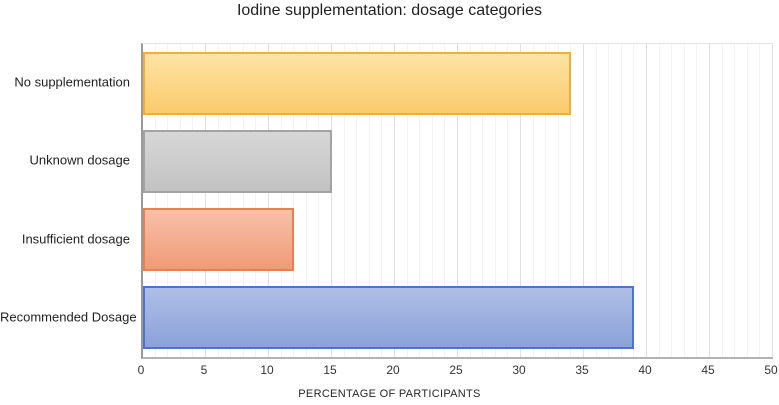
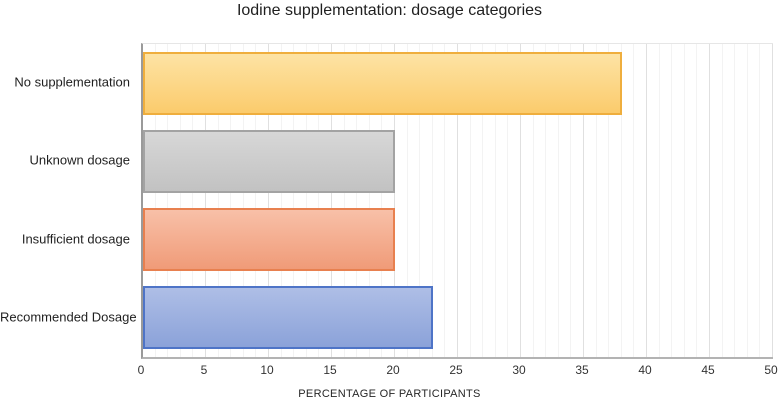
No supplementation: 34 -> 38
Unknown dosage: 15 -> 20
Insufficient dosage: 12 -> 20
Recommended Dosage: 39 -> 23
